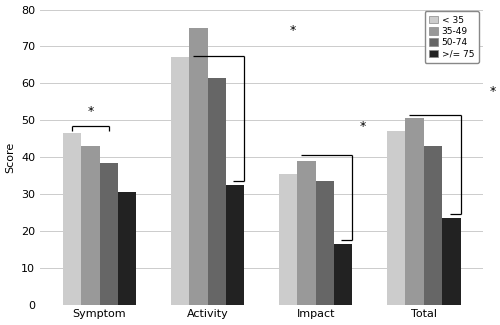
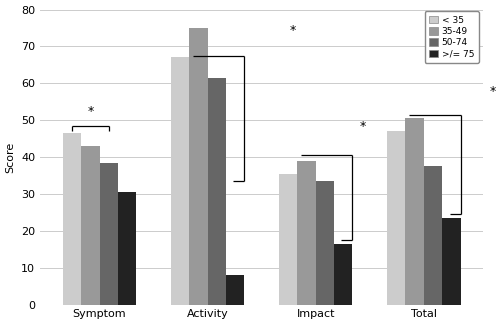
>/= 75/Activity: 32.5 -> 8.0
50-74/Total: 43.0 -> 37.5
